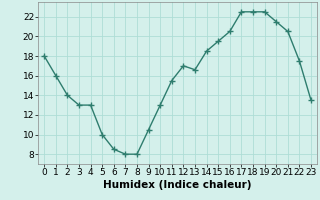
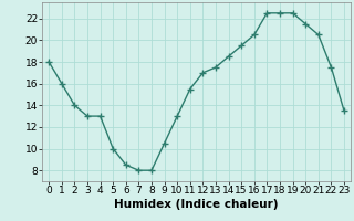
13: 16.6 -> 17.5
